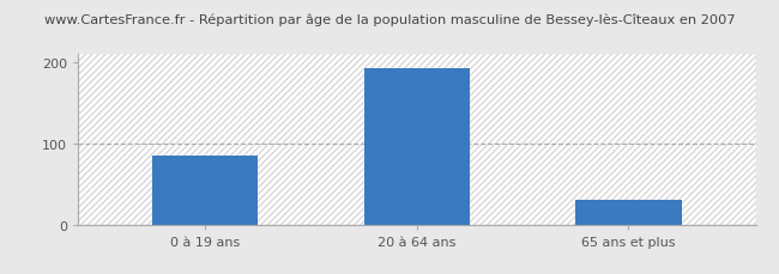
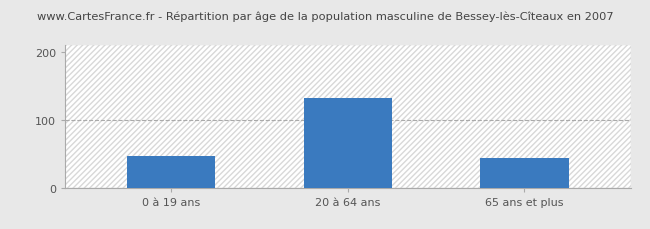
0 à 19 ans: 85 -> 46
20 à 64 ans: 193 -> 132
65 ans et plus: 30 -> 44
